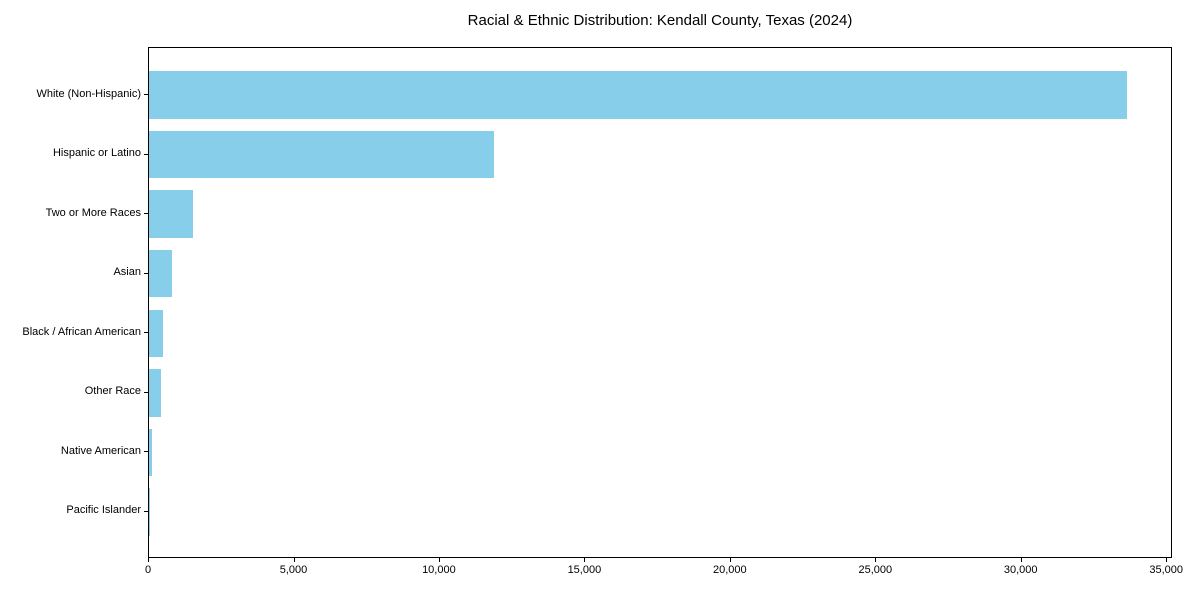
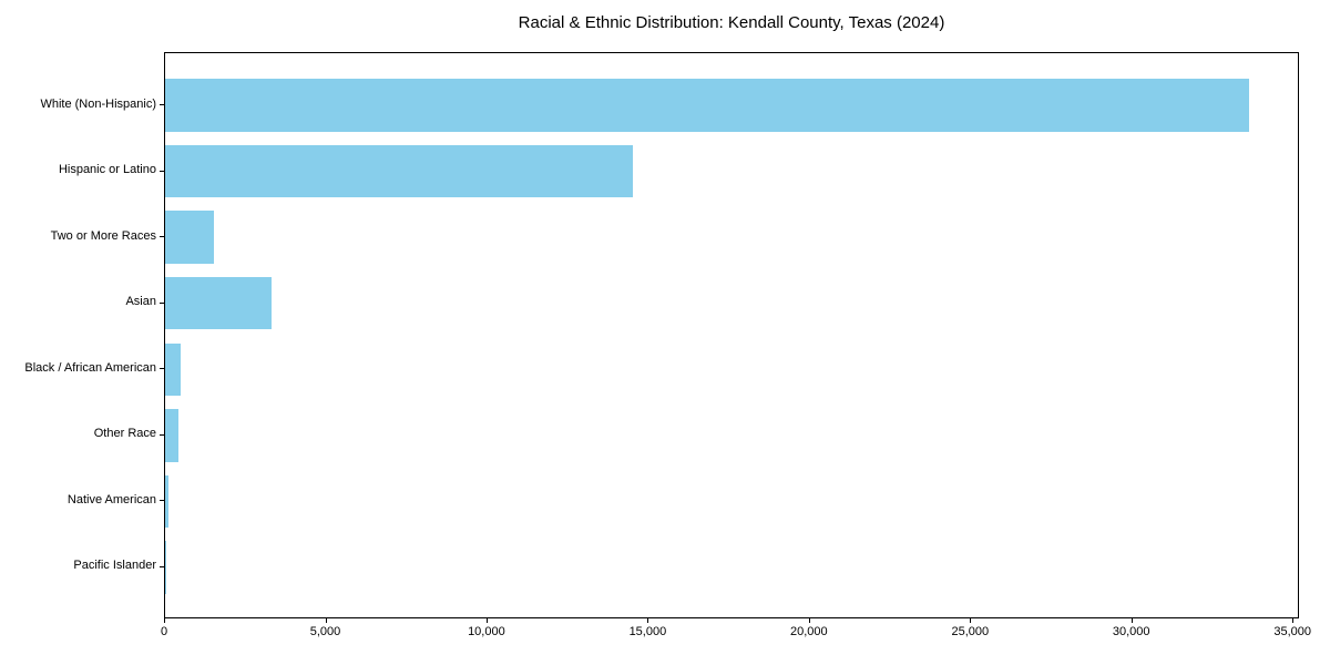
Hispanic or Latino: 11800 -> 14500
Asian: 800 -> 3300
